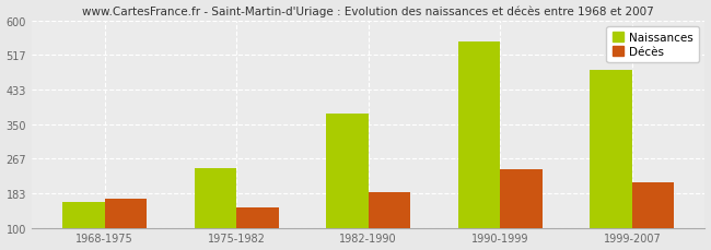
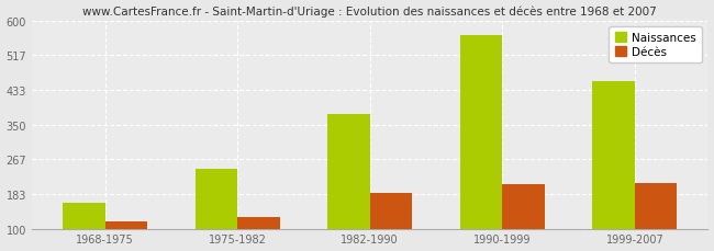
Décès/1968-1975: 170 -> 118
Décès/1975-1982: 150 -> 128
Naissances/1990-1999: 550 -> 565
Décès/1990-1999: 240 -> 207
Naissances/1999-2007: 480 -> 455
